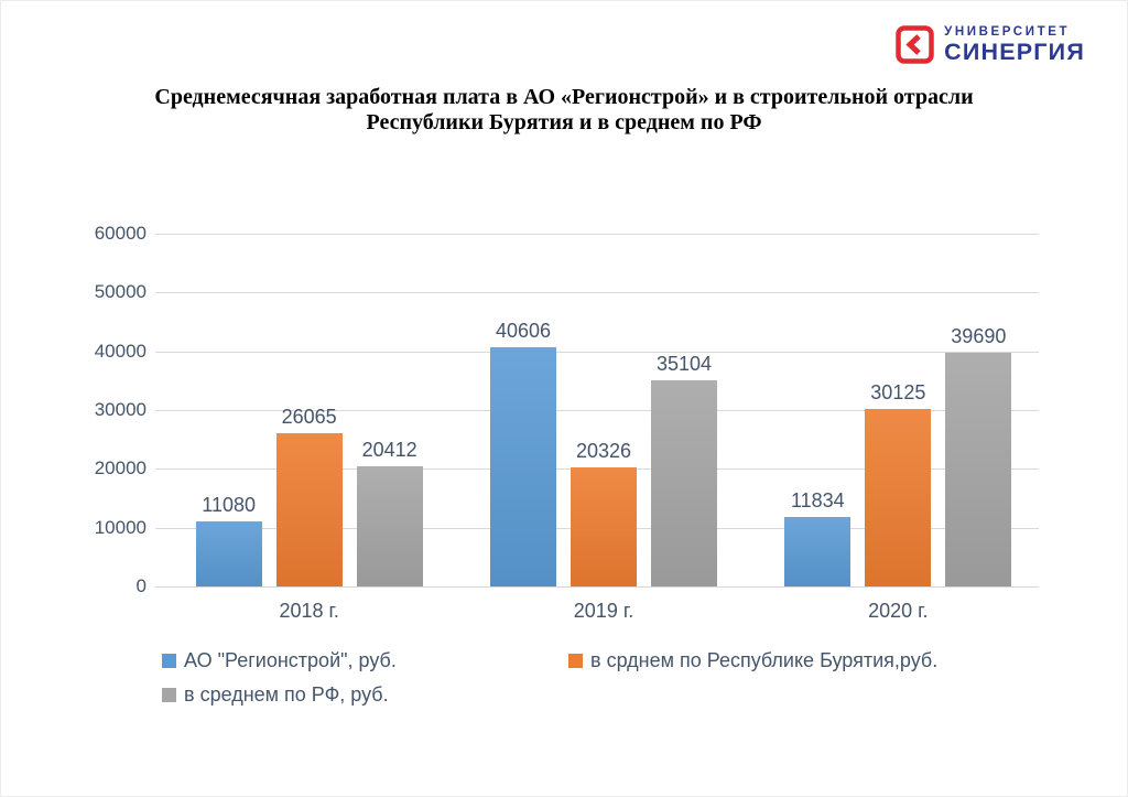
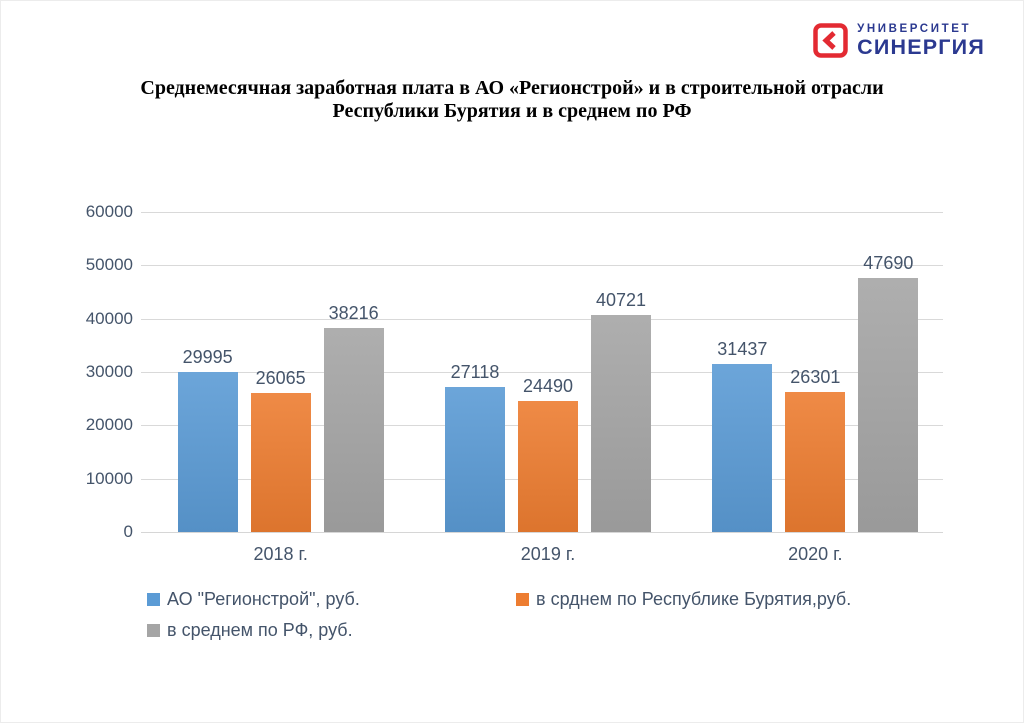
АО "Регионстрой", руб./2018 г.: 11080 -> 29995
в среднем по РФ, руб./2018 г.: 20412 -> 38216
АО "Регионстрой", руб./2019 г.: 40606 -> 27118
в срднем по Республике Бурятия,руб./2019 г.: 20326 -> 24490
в среднем по РФ, руб./2019 г.: 35104 -> 40721
АО "Регионстрой", руб./2020 г.: 11834 -> 31437
в срднем по Республике Бурятия,руб./2020 г.: 30125 -> 26301
в среднем по РФ, руб./2020 г.: 39690 -> 47690
